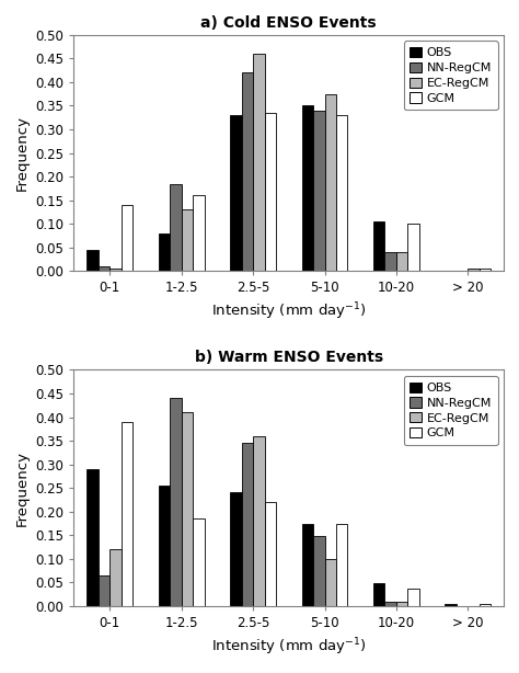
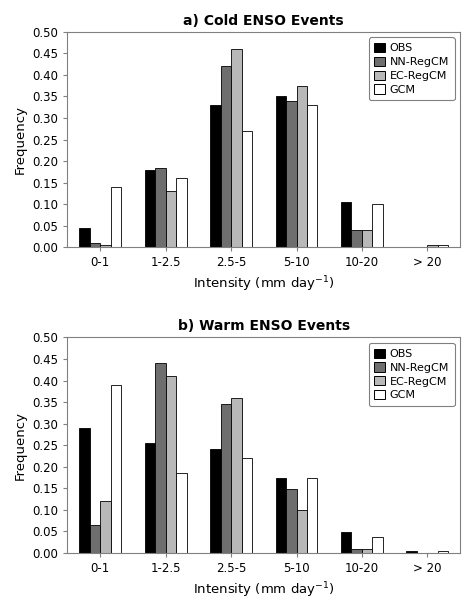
a) Cold ENSO Events/OBS/1-2.5: 0.080 -> 0.180
a) Cold ENSO Events/GCM/2.5-5: 0.335 -> 0.270
